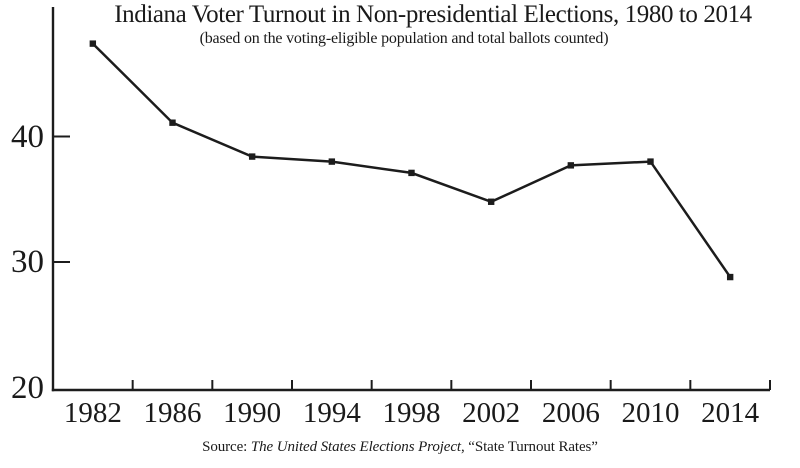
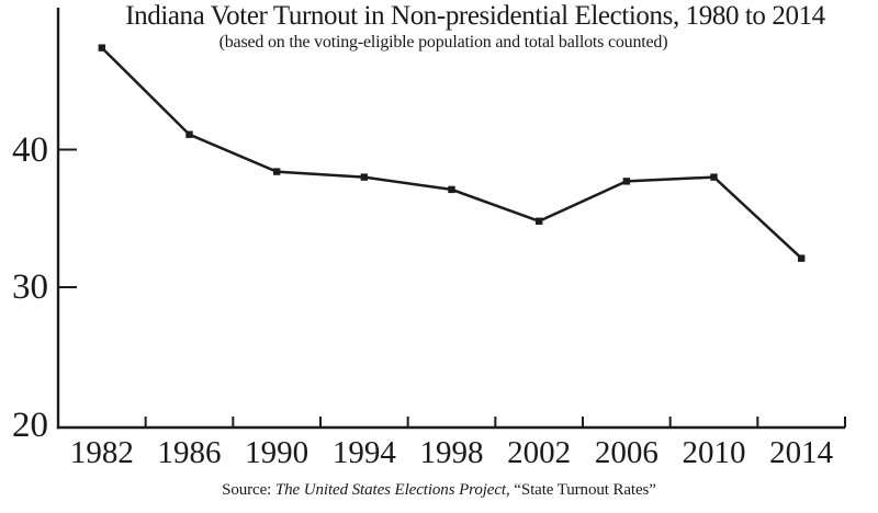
2014: 28.8 -> 32.1
